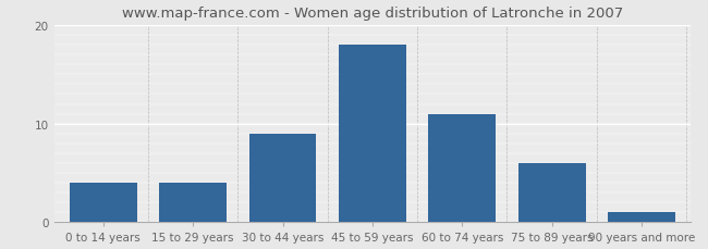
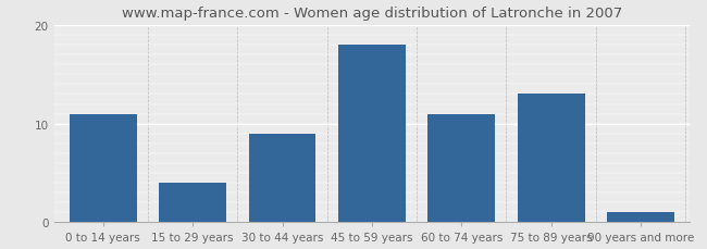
0 to 14 years: 4 -> 11
75 to 89 years: 6 -> 13
